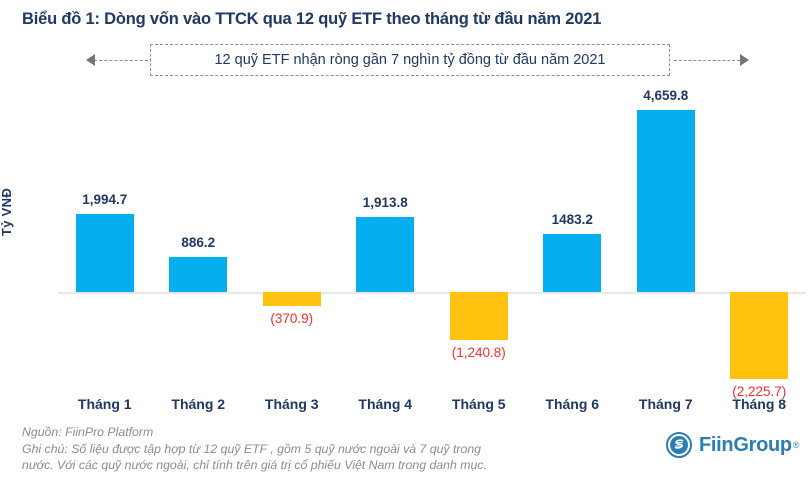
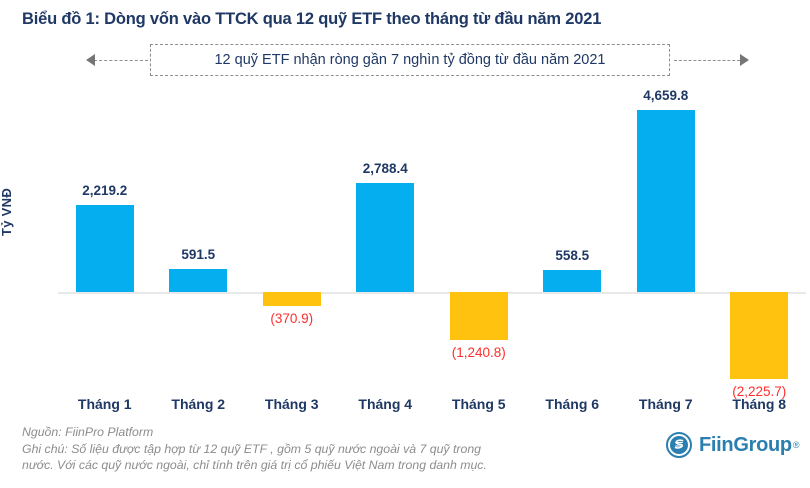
Tháng 1: 1,994.7 -> 2,219.2
Tháng 2: 886.2 -> 591.5
Tháng 4: 1,913.8 -> 2,788.4
Tháng 6: 1483.2 -> 558.5
